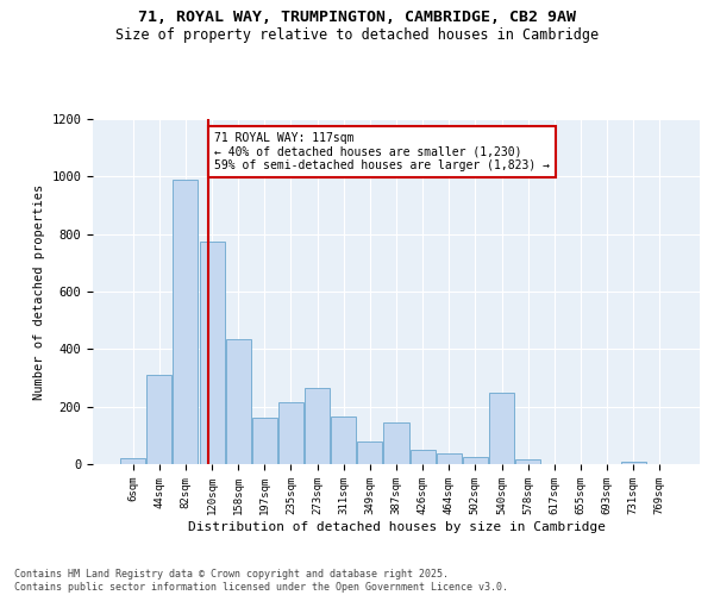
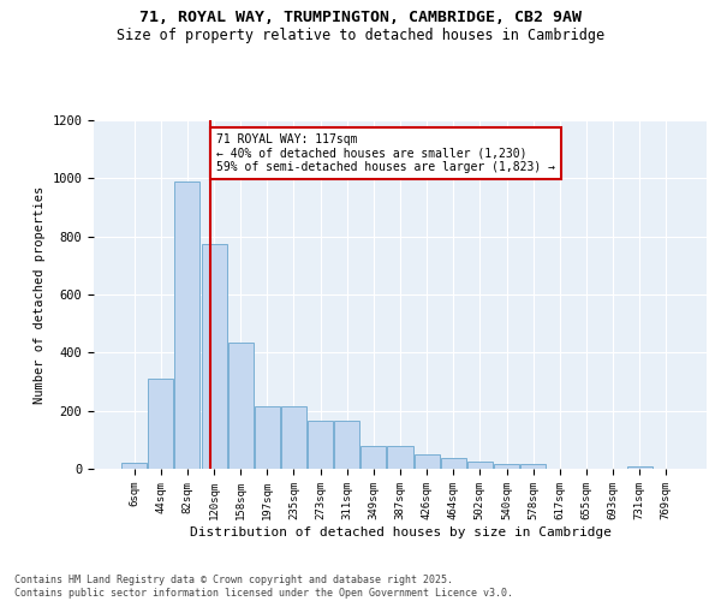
197sqm: 160 -> 215
273sqm: 265 -> 165
387sqm: 145 -> 80
540sqm: 250 -> 18
